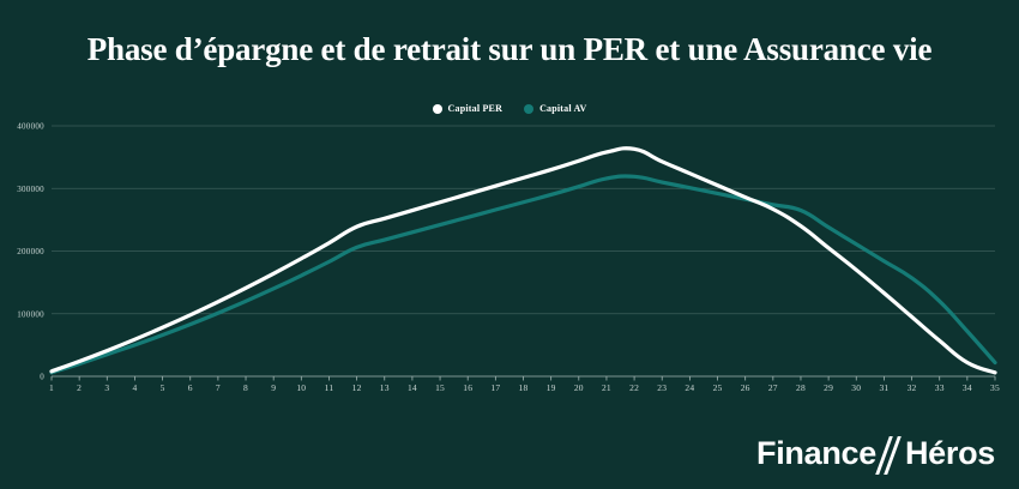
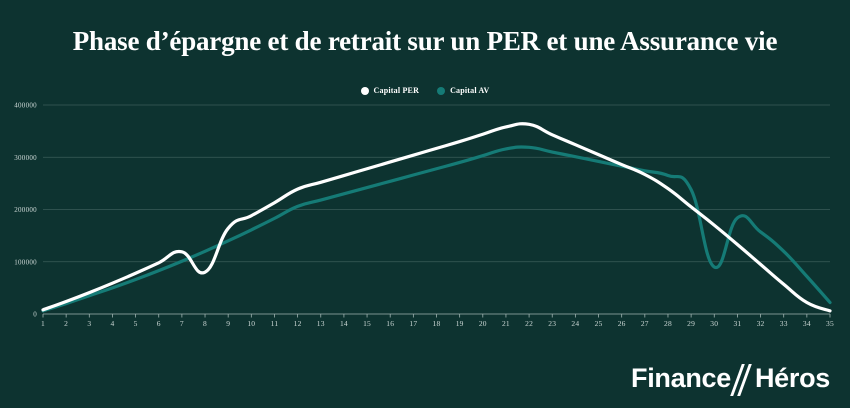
Capital PER/8: 140000 -> 80000
Capital AV/30: 210000 -> 90000
